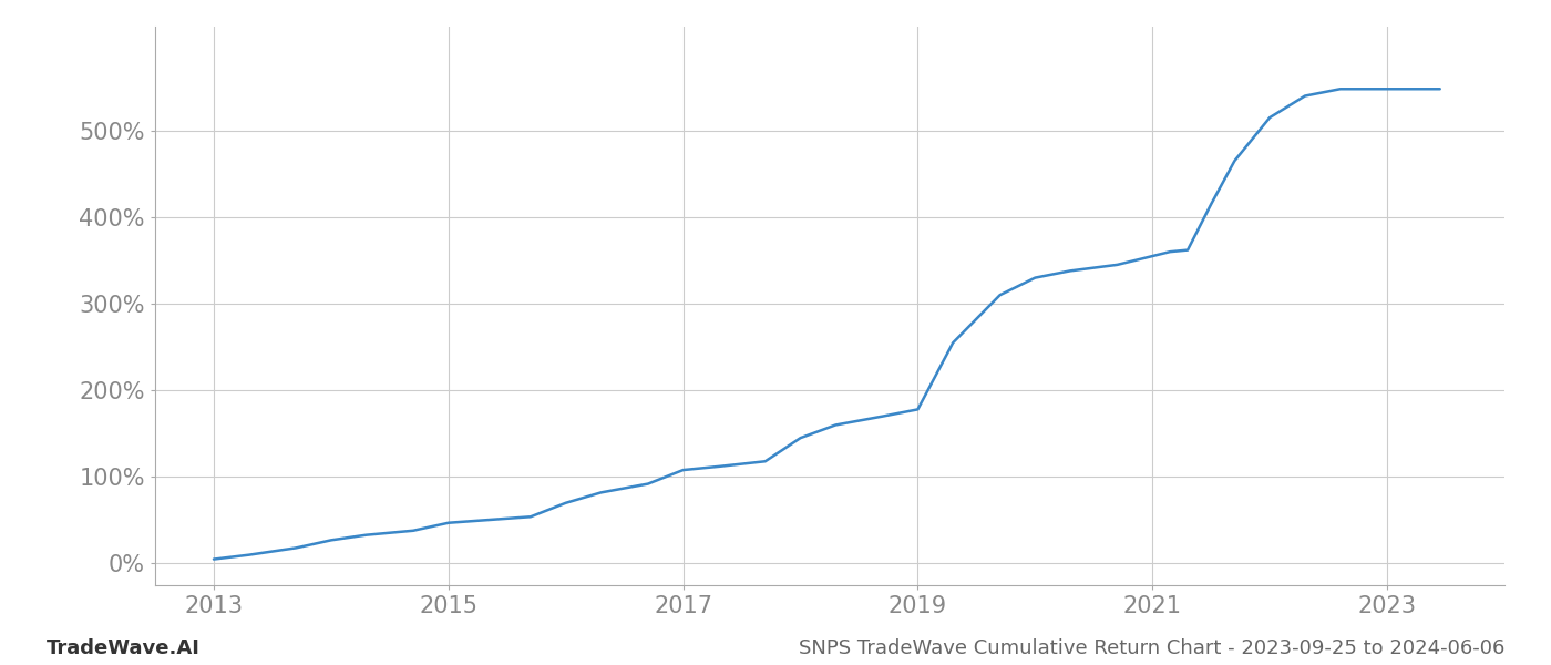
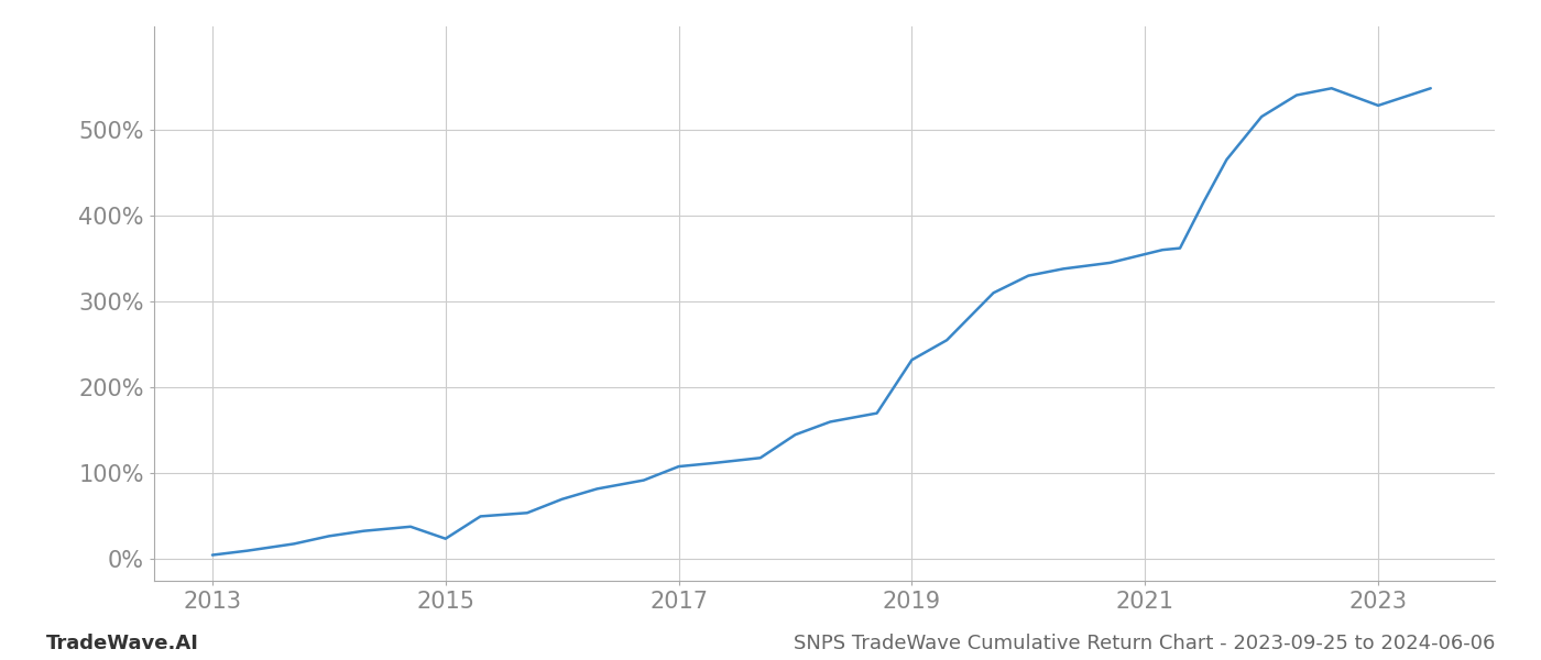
2015: 47% -> 24%
2019: 178% -> 232%
2023: 548% -> 528%
